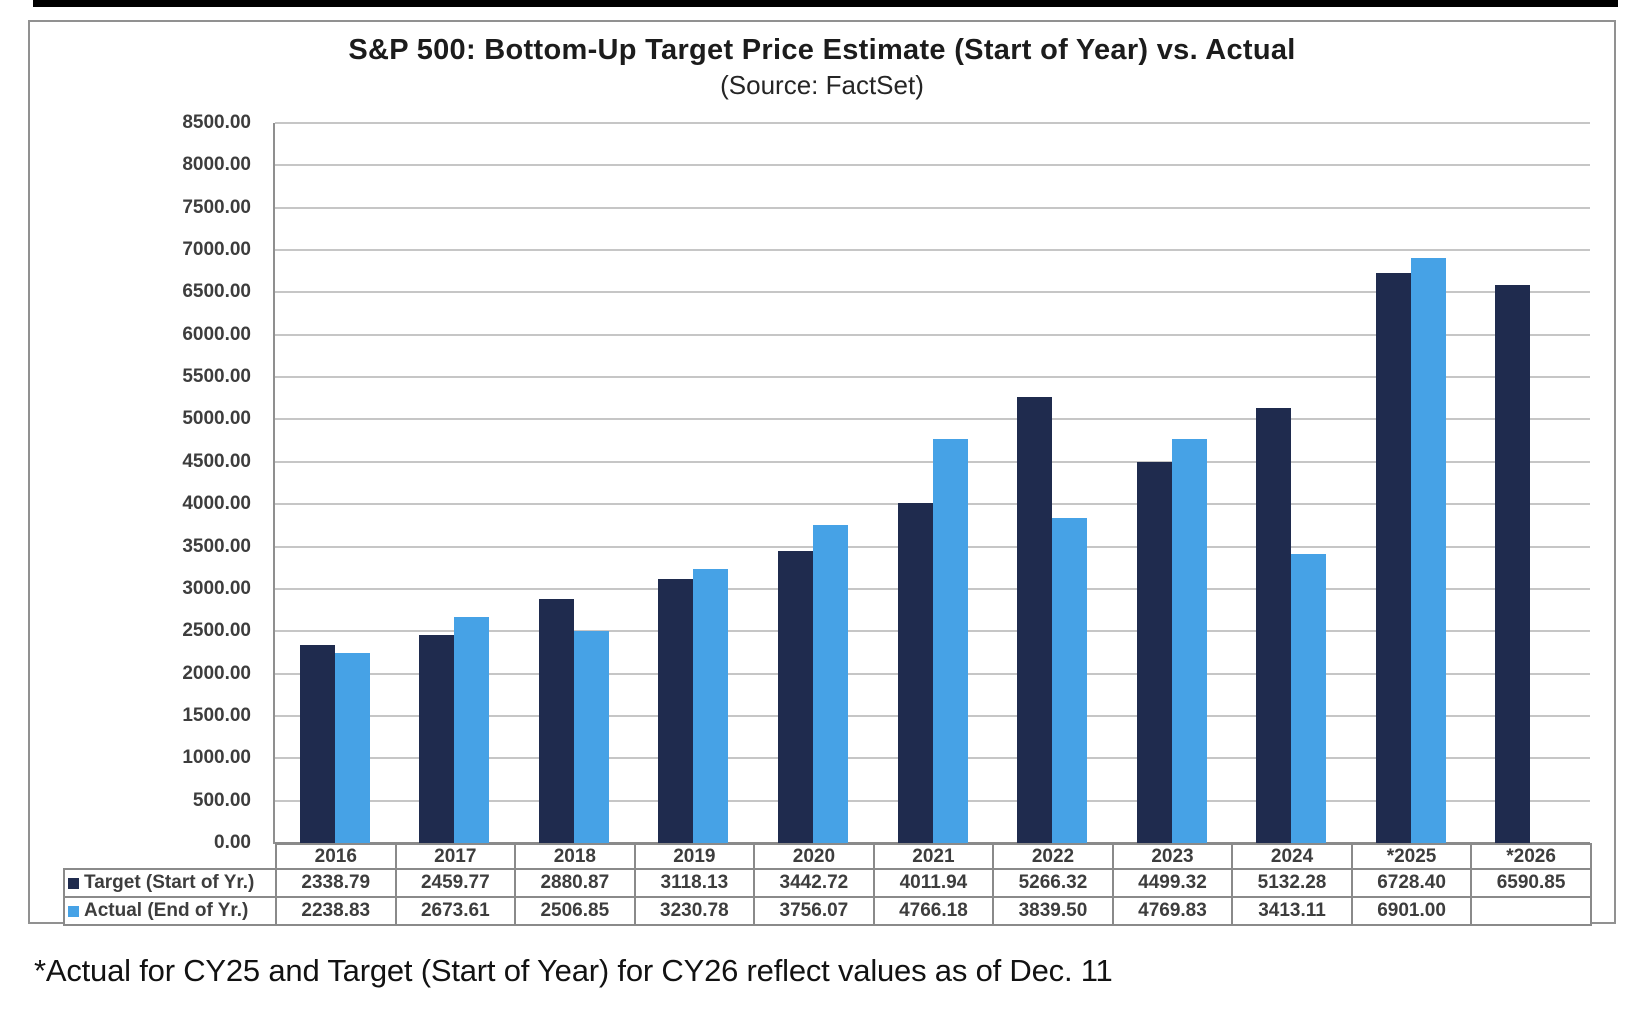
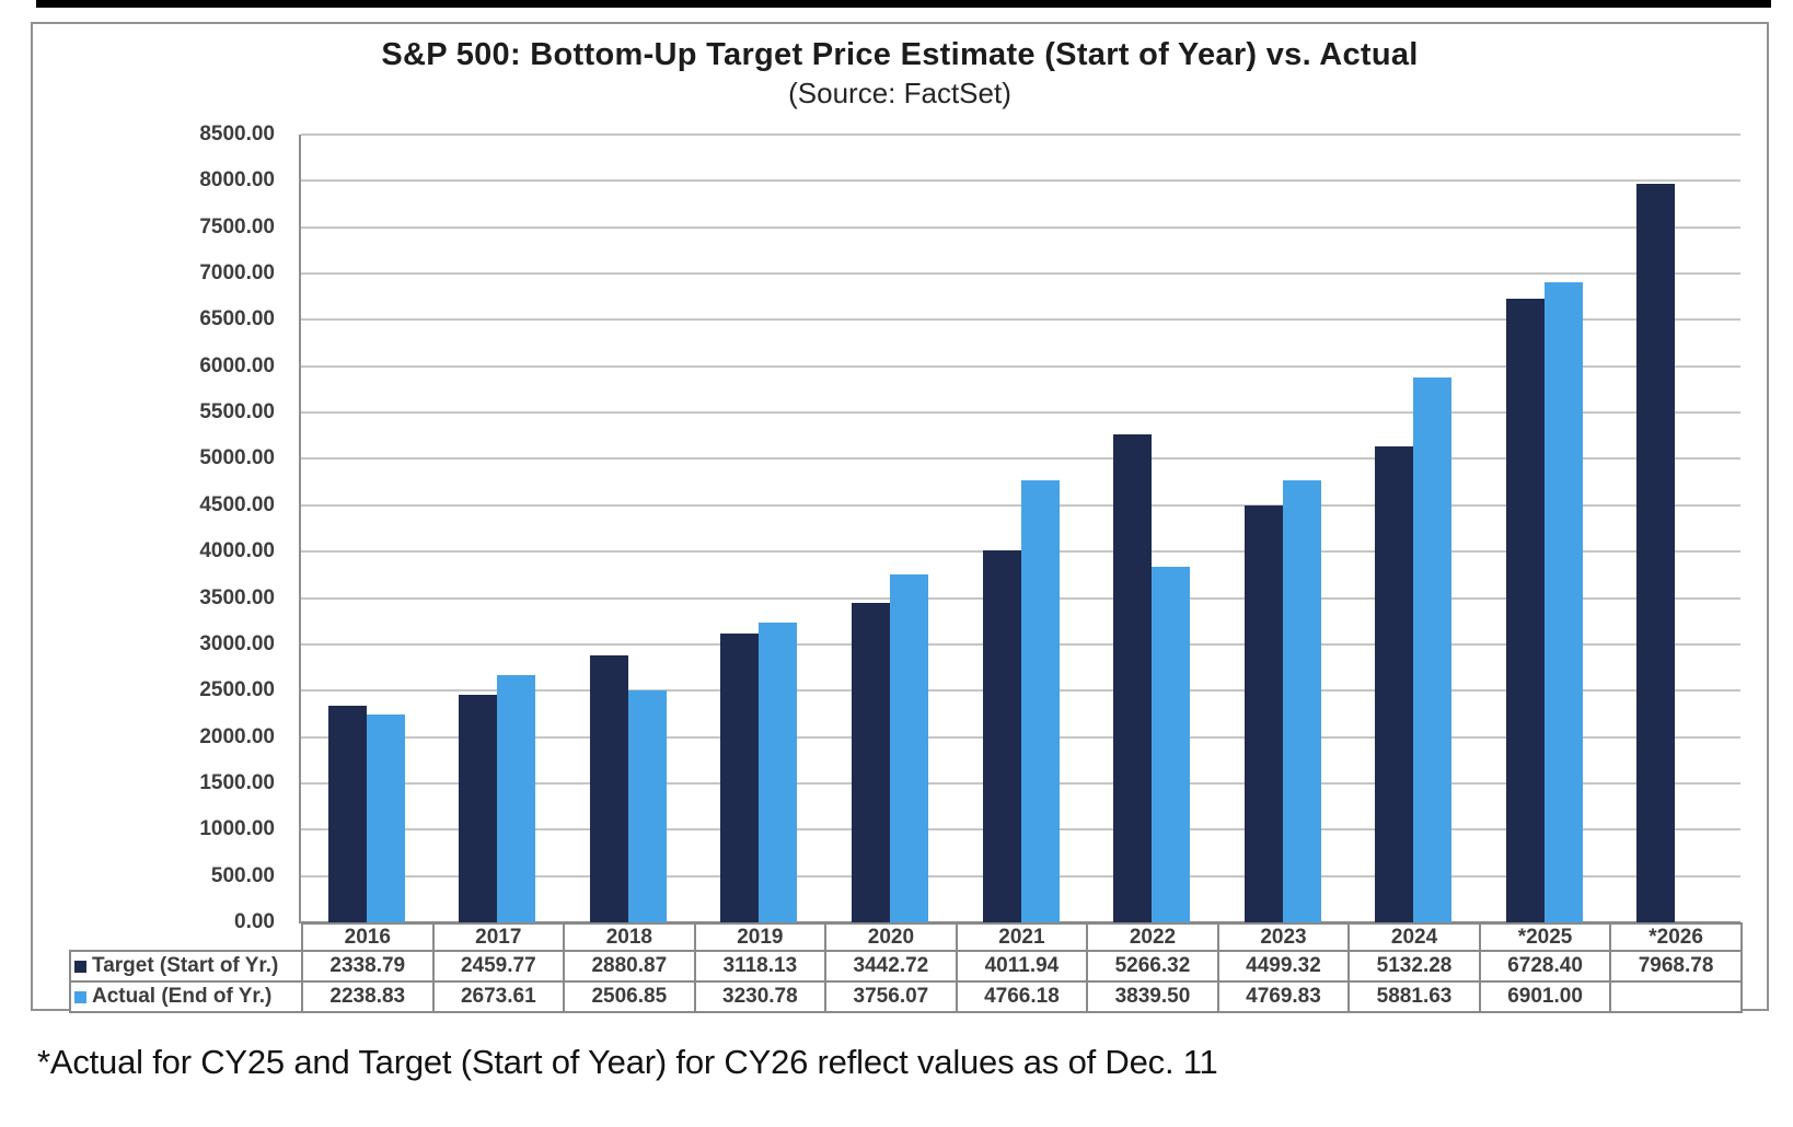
Actual (End of Yr.)/2024: 3413.11 -> 5881.63
Target (Start of Yr.)/*2026: 6590.85 -> 7968.78
